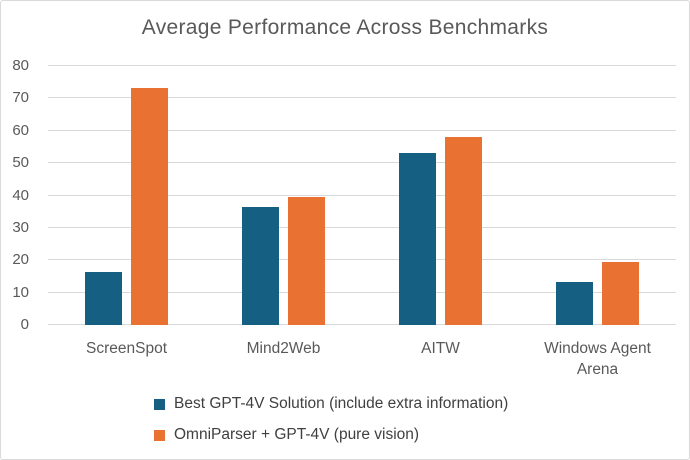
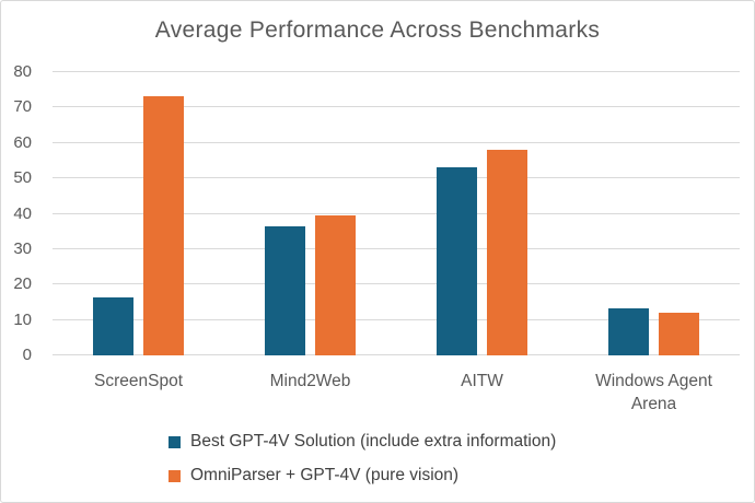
OmniParser + GPT-4V (pure vision)/Windows Agent Arena: 20 -> 12
